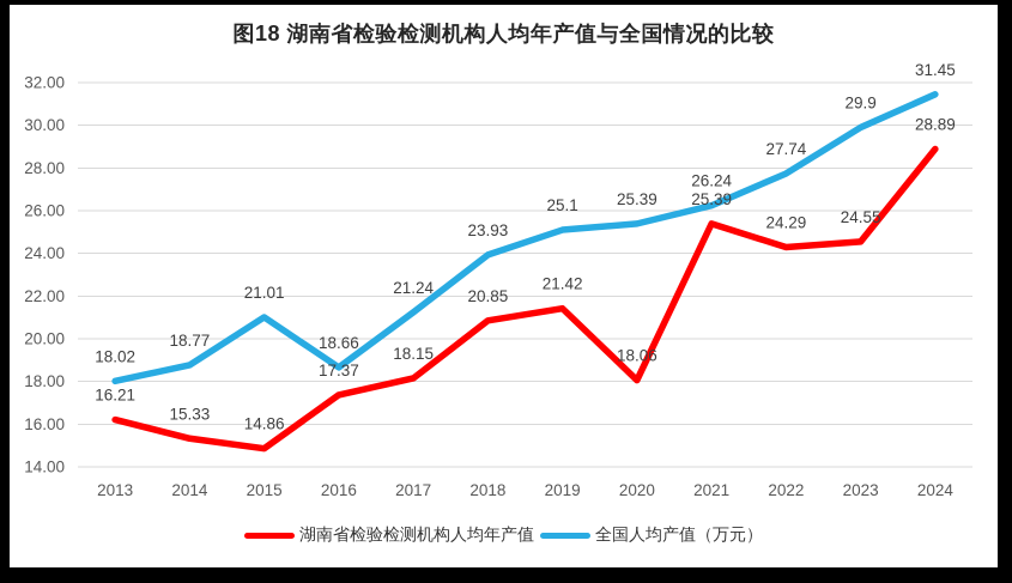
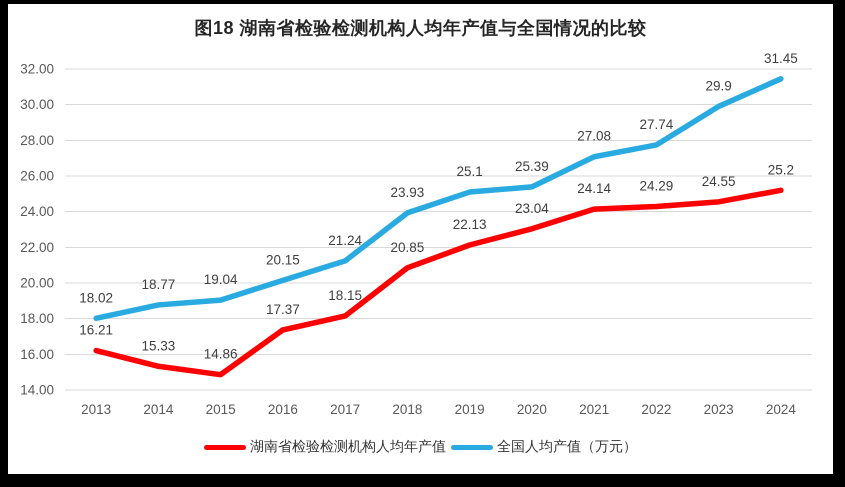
全国人均产值（万元）/2015: 21.01 -> 19.04
全国人均产值（万元）/2016: 18.66 -> 20.15
湖南省检验检测机构人均年产值/2019: 21.42 -> 22.13
湖南省检验检测机构人均年产值/2020: 18.06 -> 23.04
湖南省检验检测机构人均年产值/2021: 25.39 -> 24.14
全国人均产值（万元）/2021: 26.24 -> 27.08
湖南省检验检测机构人均年产值/2024: 28.89 -> 25.2
